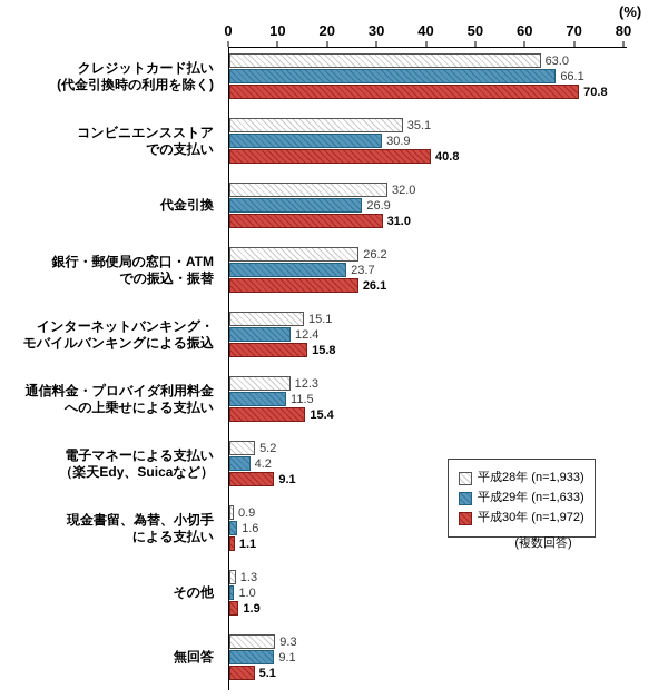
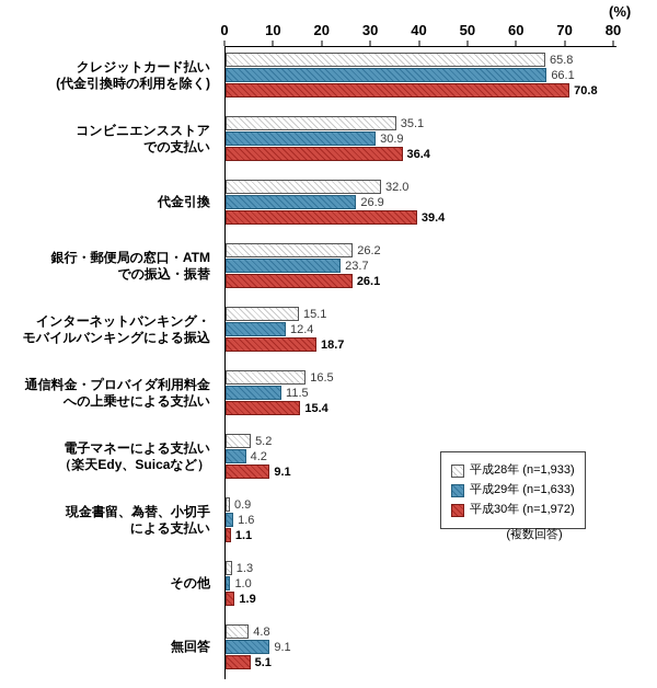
平成28年 (n=1,933)/クレジットカード払い (代金引換時の利用を除く): 63.0 -> 65.8
平成30年 (n=1,972)/コンビニエンスストア での支払い: 40.8 -> 36.4
平成30年 (n=1,972)/代金引換: 31.0 -> 39.4
平成30年 (n=1,972)/インターネットバンキング・ モバイルバンキングによる振込: 15.8 -> 18.7
平成28年 (n=1,933)/通信料金・プロバイダ利用料金 への上乗せによる支払い: 12.3 -> 16.5
平成28年 (n=1,933)/無回答: 9.3 -> 4.8
